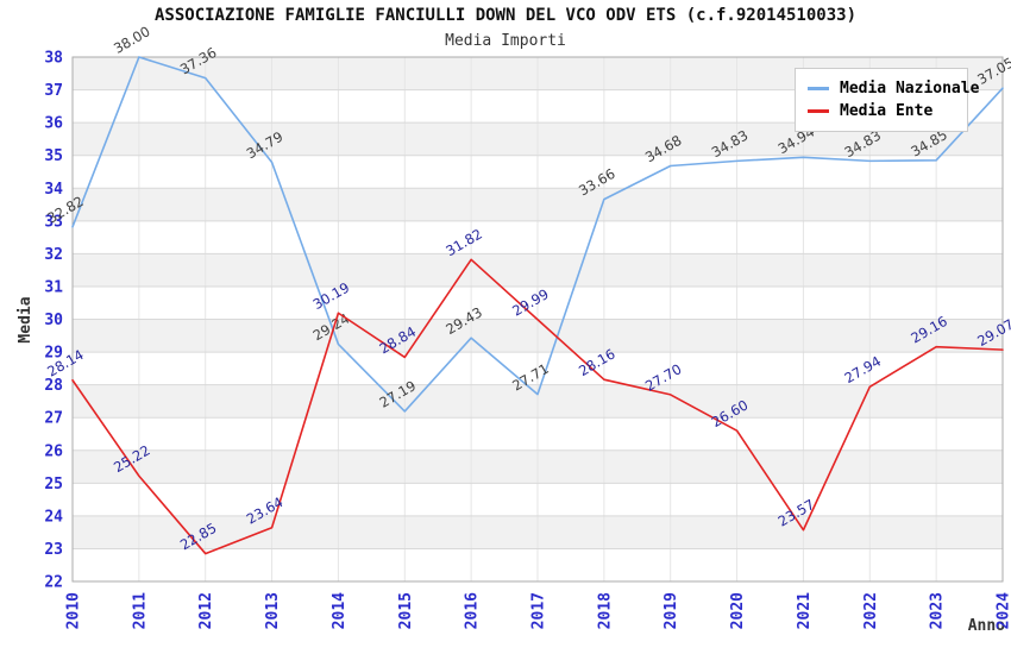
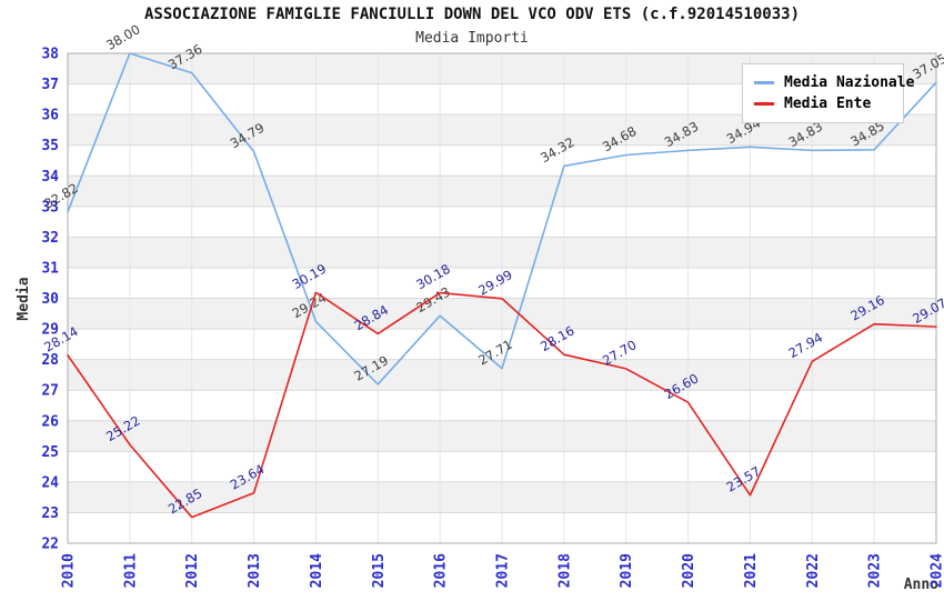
Media Ente/2016: 31.82 -> 30.18
Media Nazionale/2018: 33.66 -> 34.32
